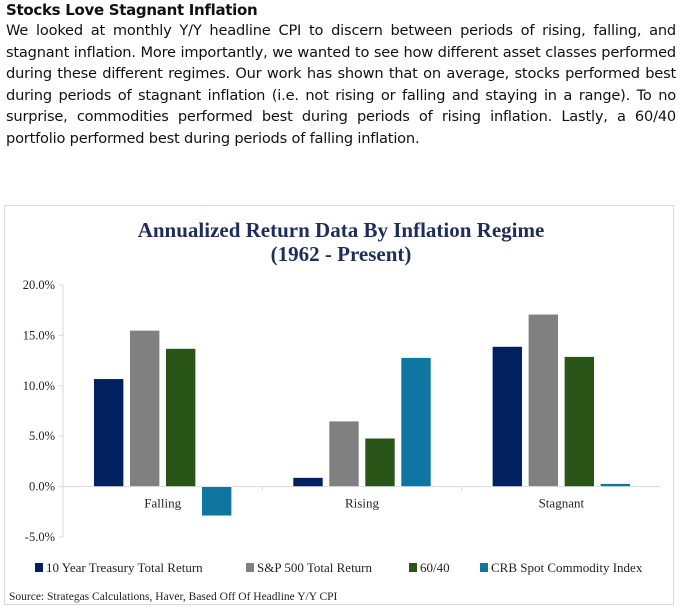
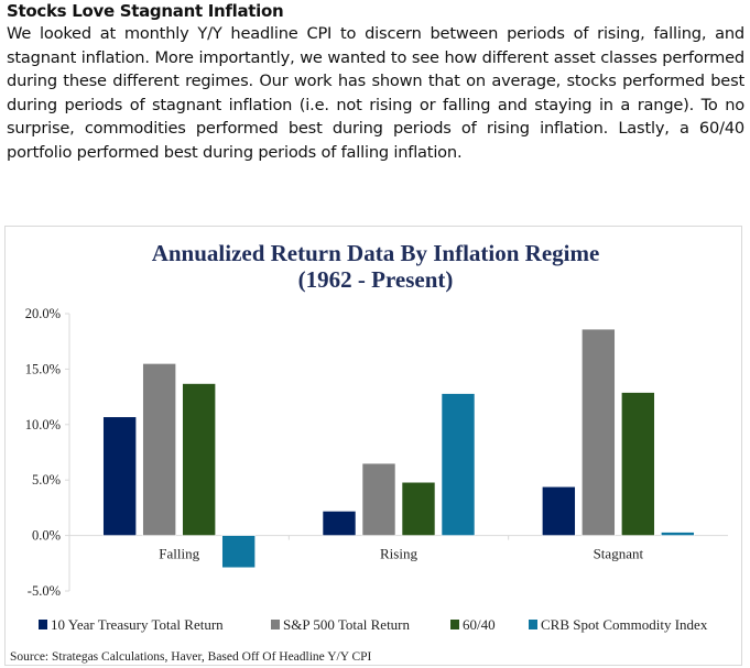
10 Year Treasury Total Return/Rising: 0.9% -> 2.2%
10 Year Treasury Total Return/Stagnant: 13.9% -> 4.4%
S&P 500 Total Return/Stagnant: 17.1% -> 18.6%
